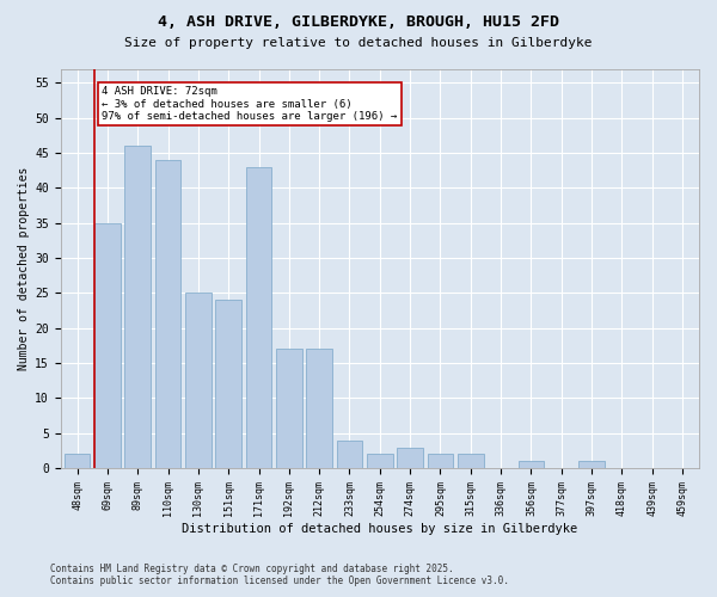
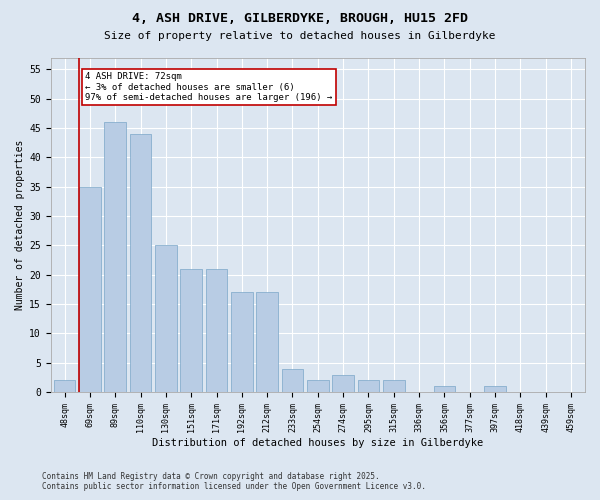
151sqm: 24 -> 21
171sqm: 43 -> 21
